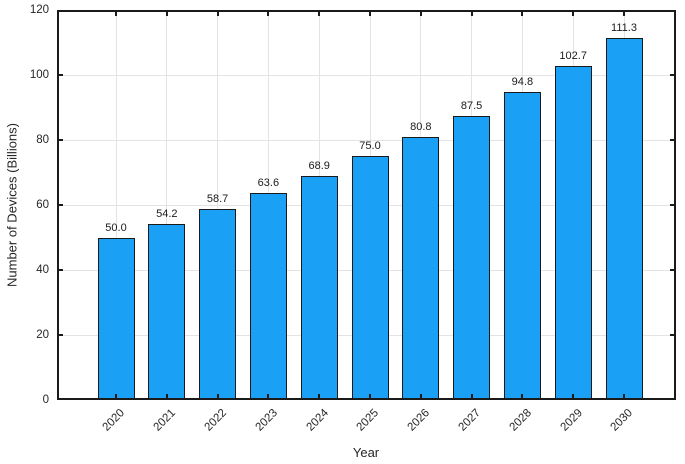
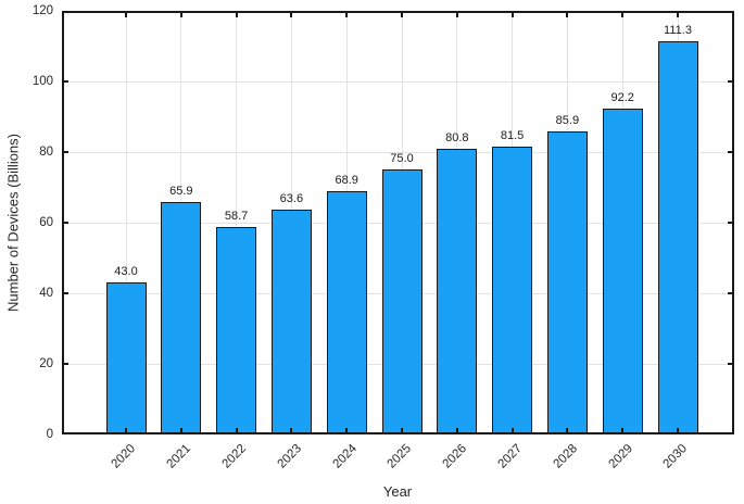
2020: 50.0 -> 43.0
2021: 54.2 -> 65.9
2027: 87.5 -> 81.5
2028: 94.8 -> 85.9
2029: 102.7 -> 92.2
